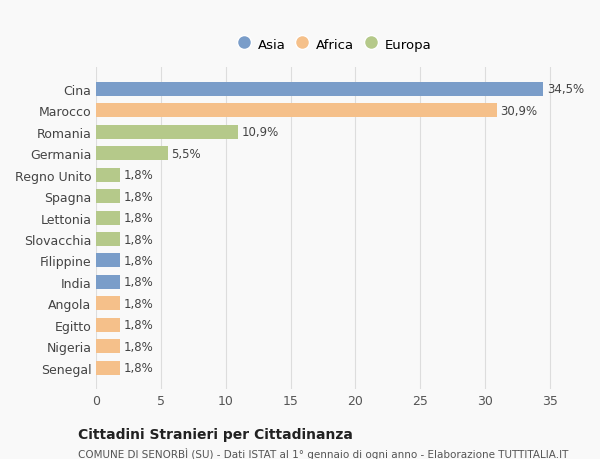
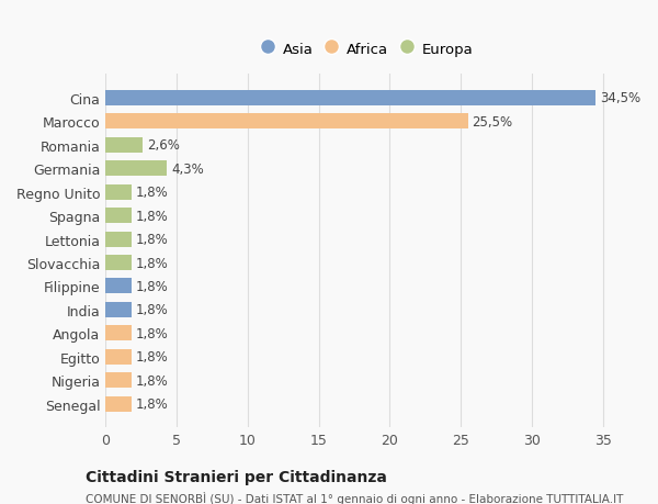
Marocco: 30,9% -> 25,5%
Romania: 10,9% -> 2,6%
Germania: 5,5% -> 4,3%
